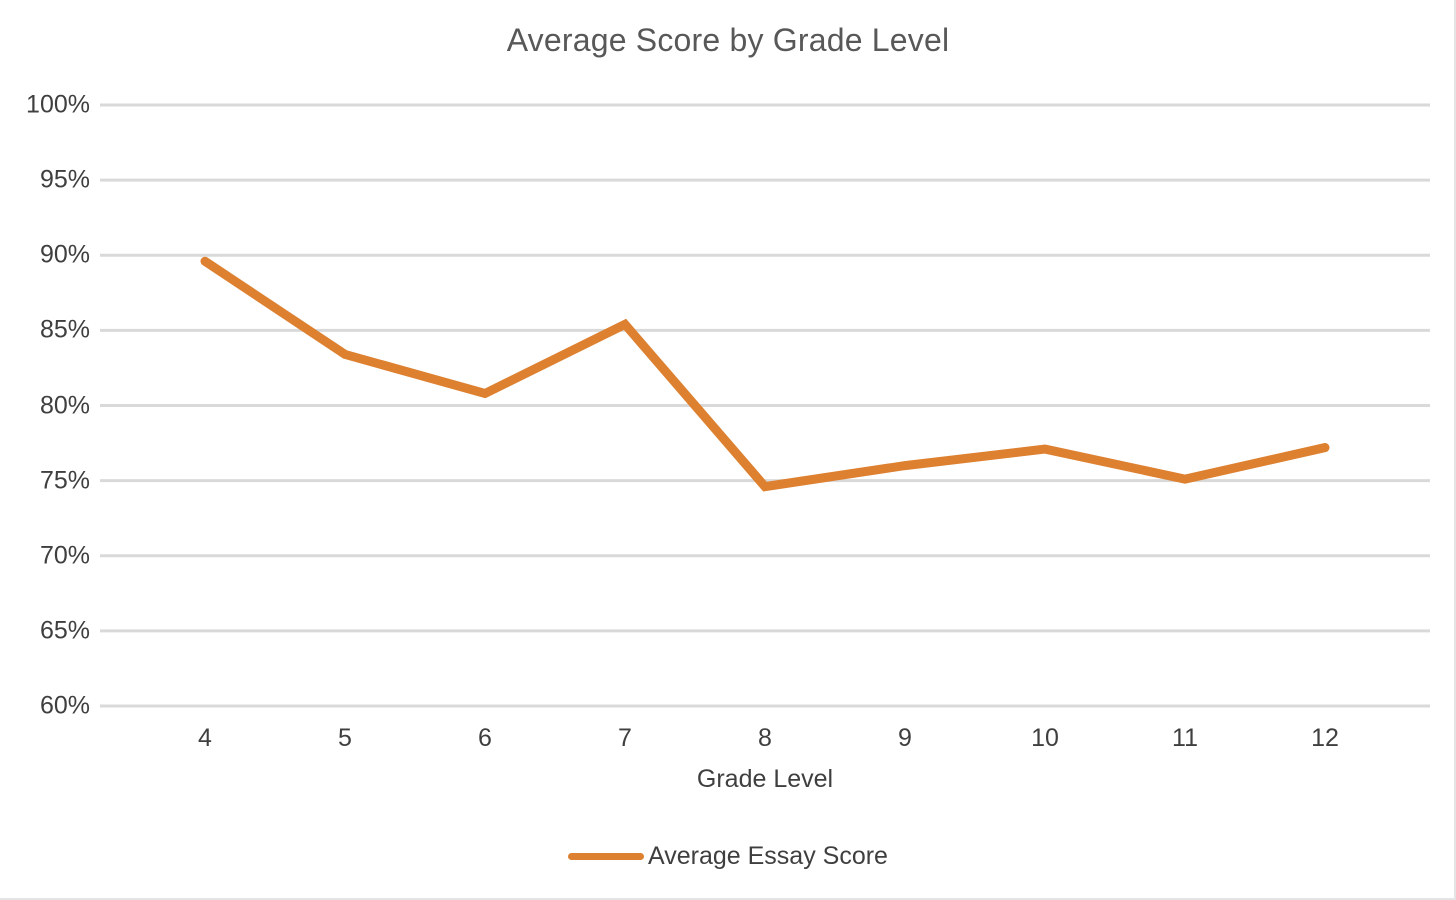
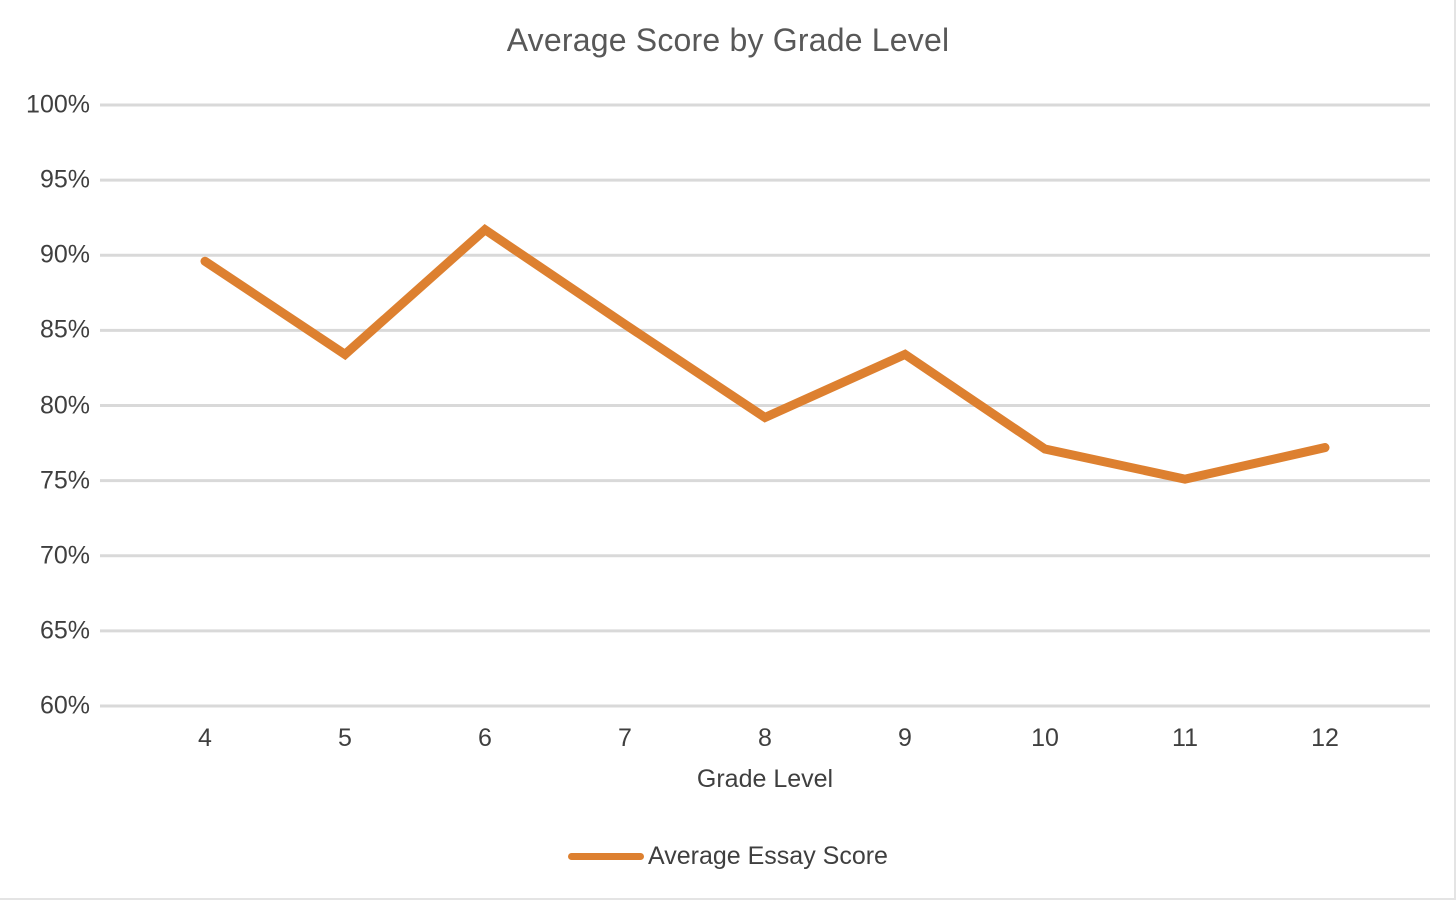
6: 80.8% -> 91.7%
8: 74.6% -> 79.2%
9: 76.0% -> 83.4%
